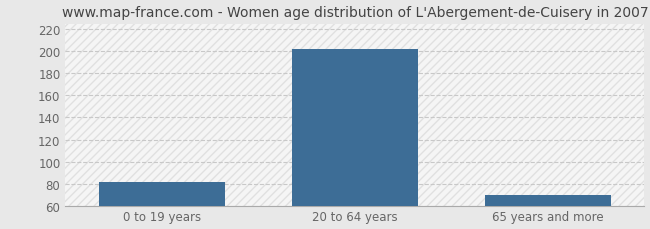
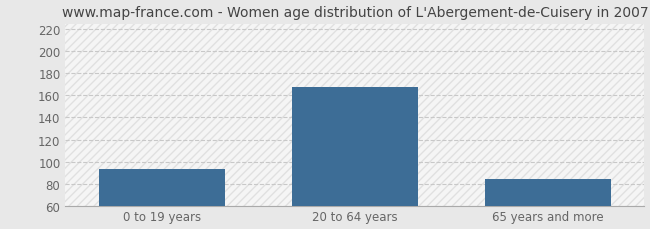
0 to 19 years: 81 -> 93
20 to 64 years: 202 -> 168
65 years and more: 70 -> 84
